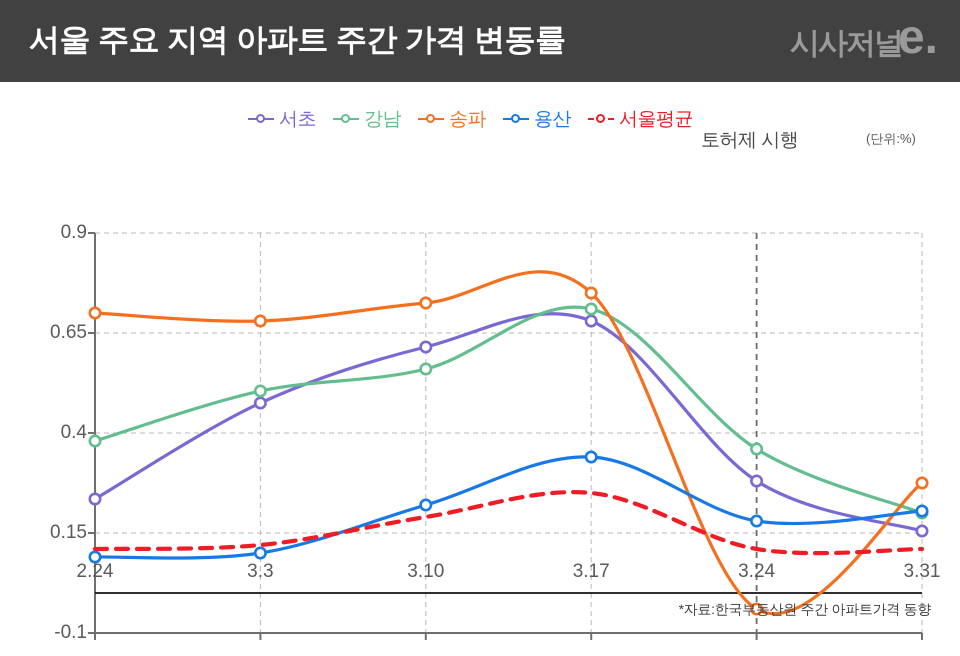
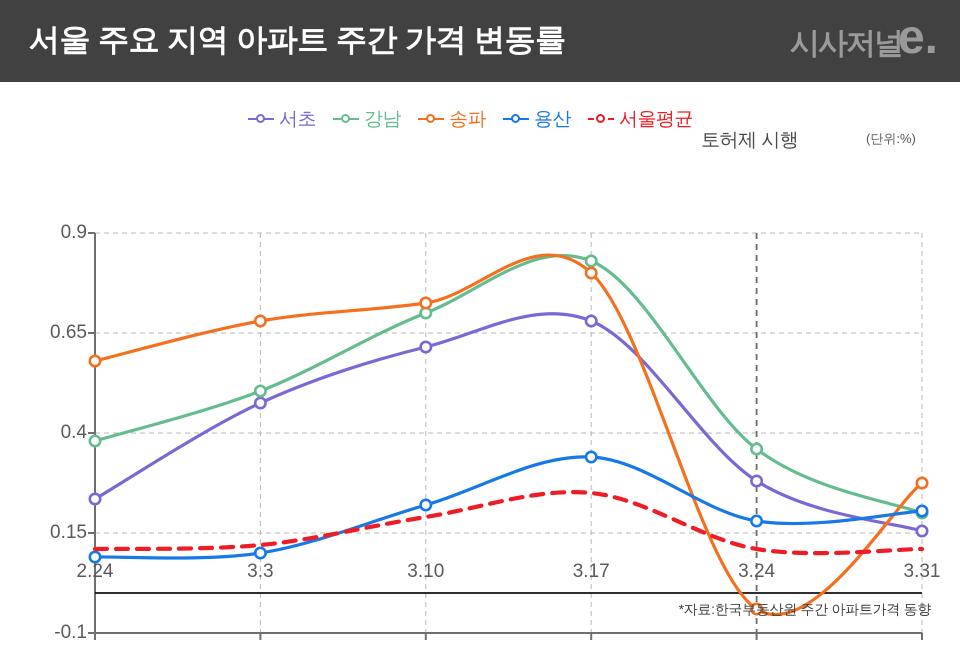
송파/2.24: 0.70 -> 0.58
강남/3.10: 0.56 -> 0.70
강남/3.17: 0.71 -> 0.83
송파/3.17: 0.75 -> 0.80
